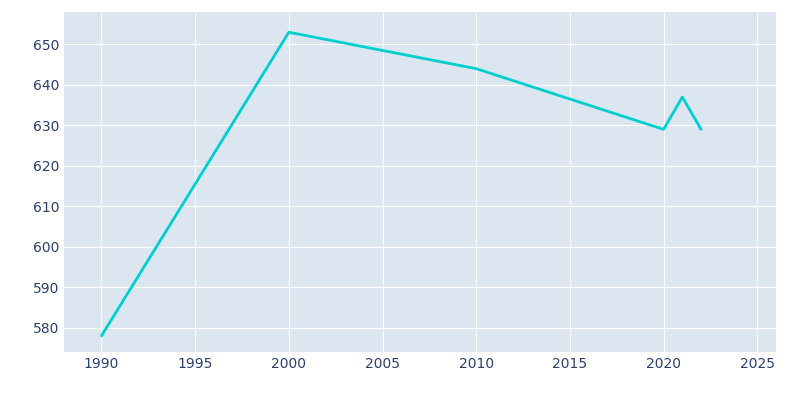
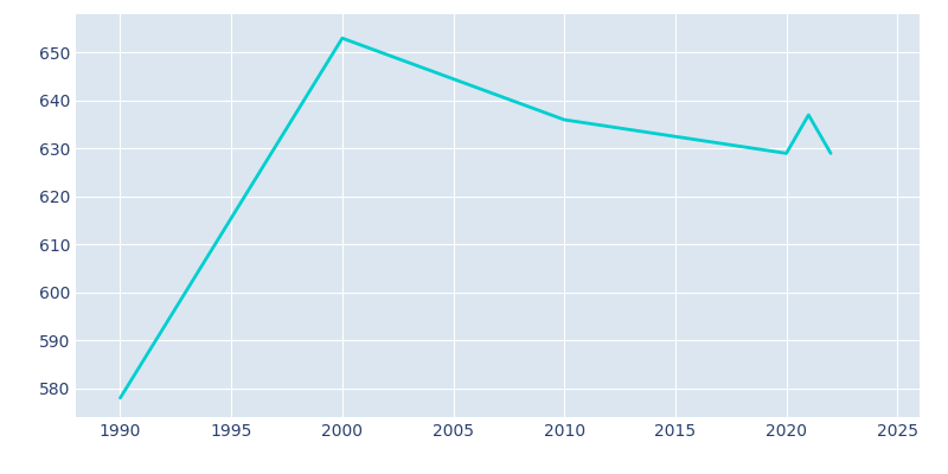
2010: 644 -> 636
